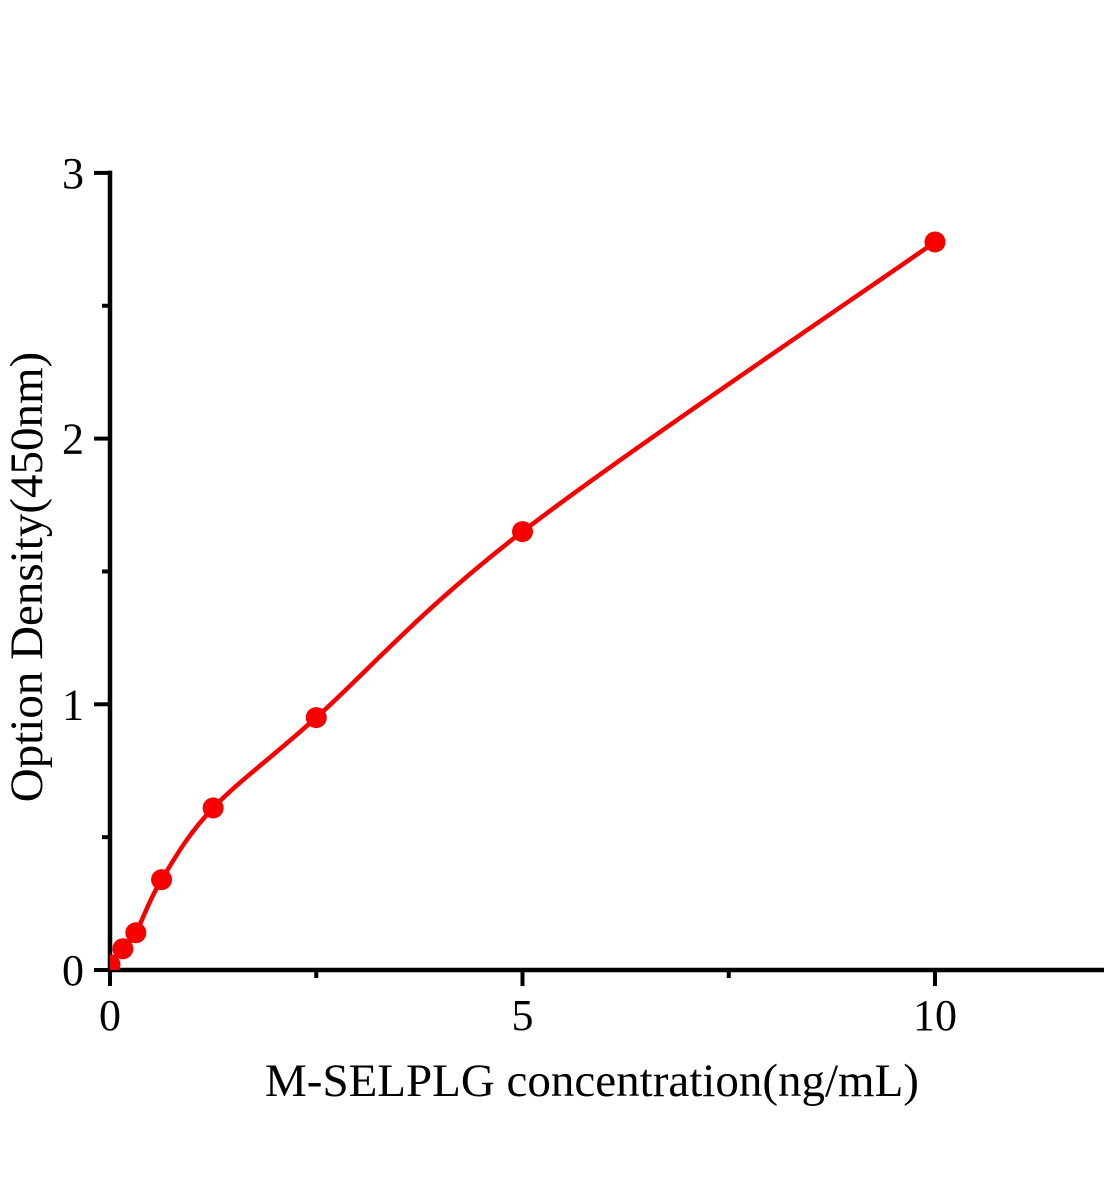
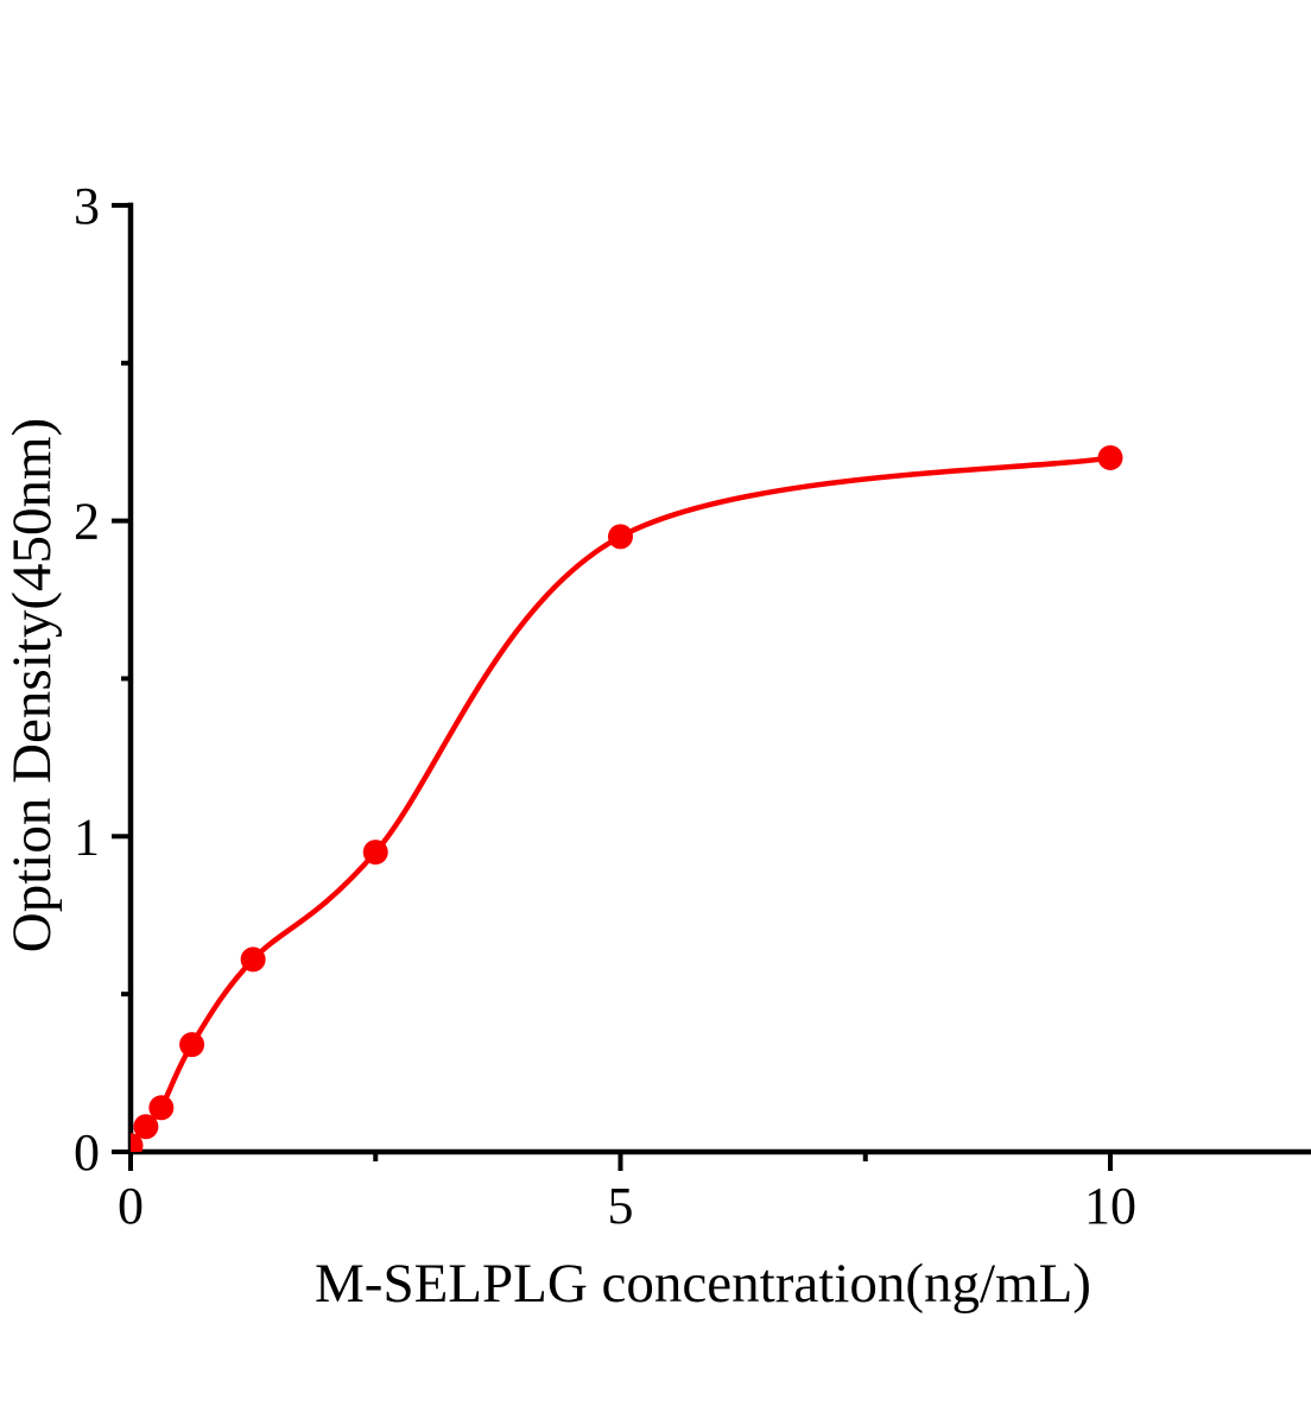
5: 1.65 -> 1.95
10: 2.74 -> 2.20
